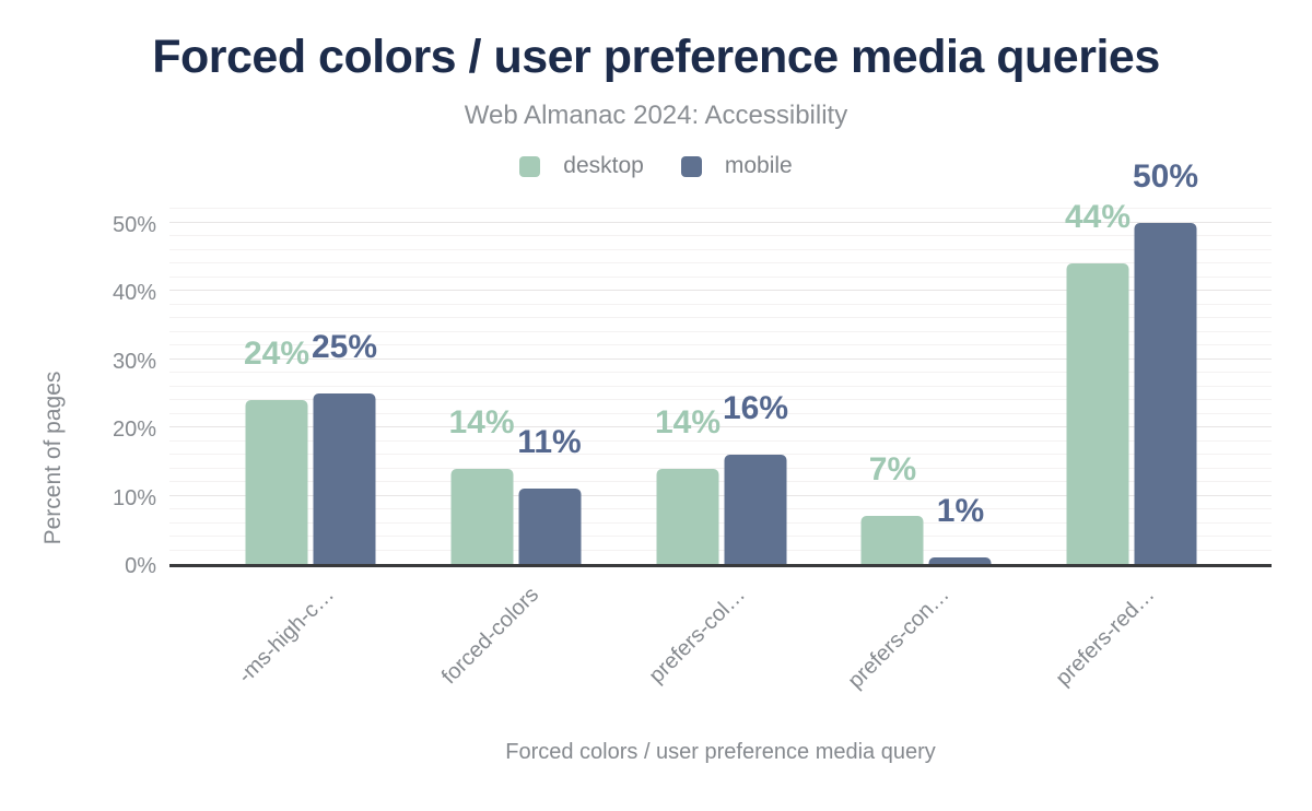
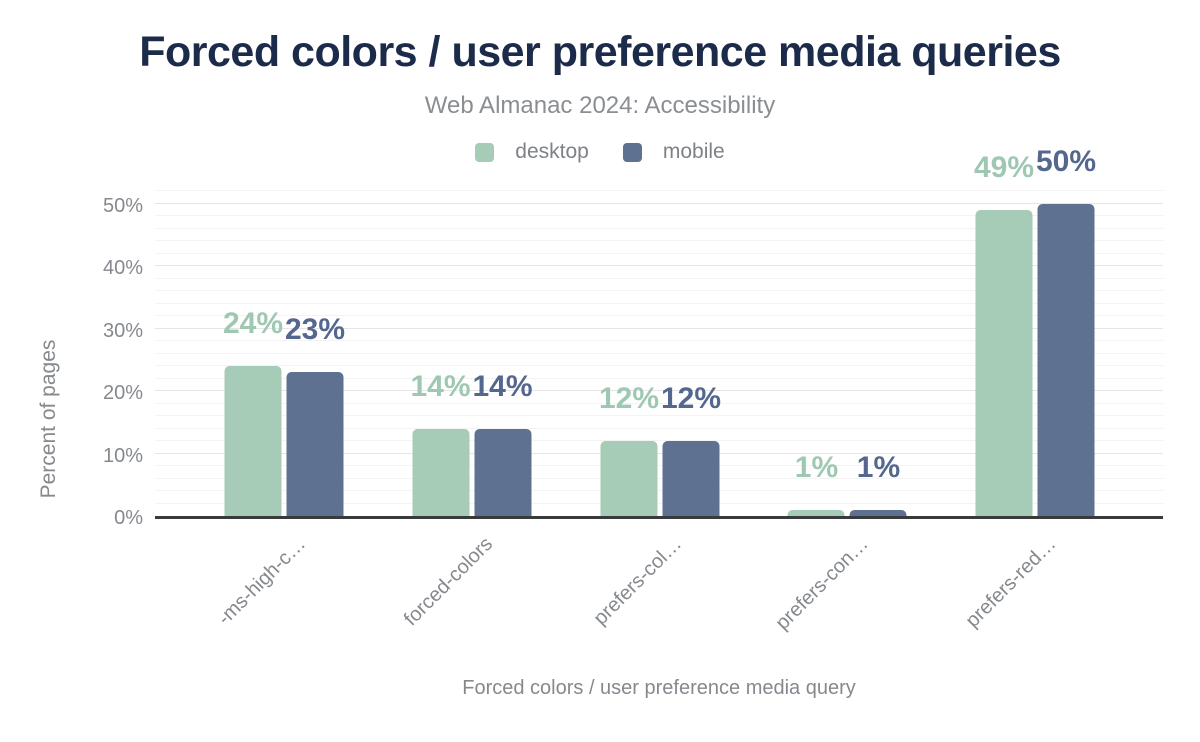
mobile/-ms-high-c…: 25% -> 23%
mobile/forced-colors: 11% -> 14%
desktop/prefers-col…: 14% -> 12%
mobile/prefers-col…: 16% -> 12%
desktop/prefers-con…: 7% -> 1%
desktop/prefers-red…: 44% -> 49%
